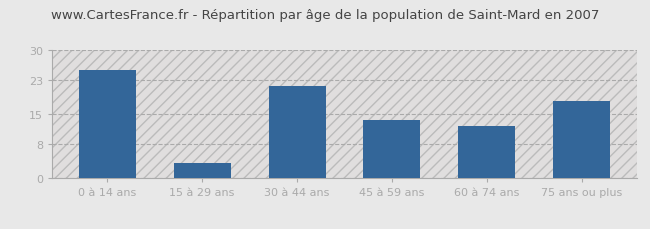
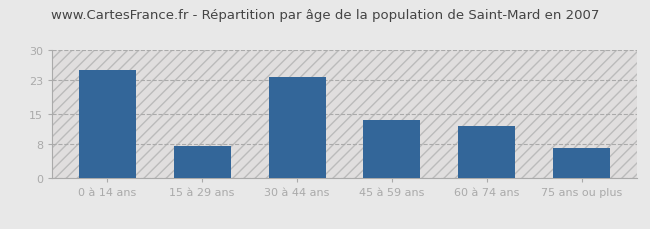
15 à 29 ans: 3.5 -> 7.6
30 à 44 ans: 21.5 -> 23.6
75 ans ou plus: 18.0 -> 7.1
